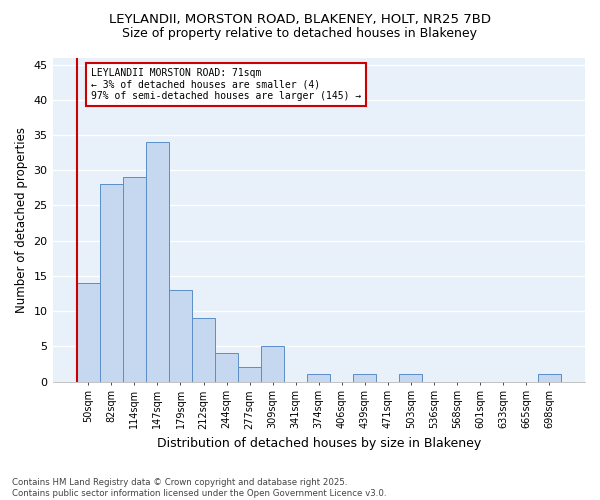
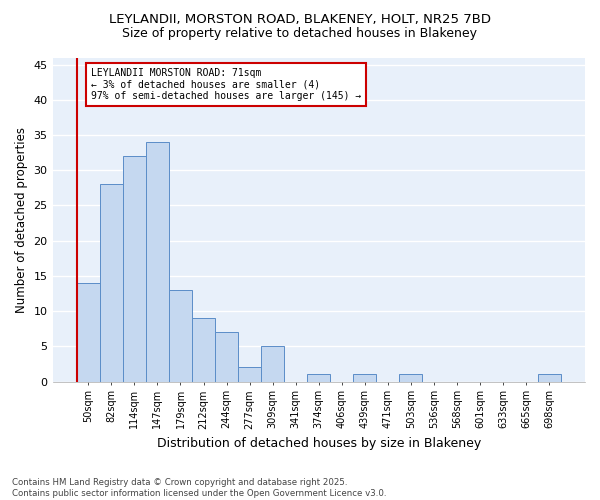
114sqm: 29 -> 32
244sqm: 4 -> 7
